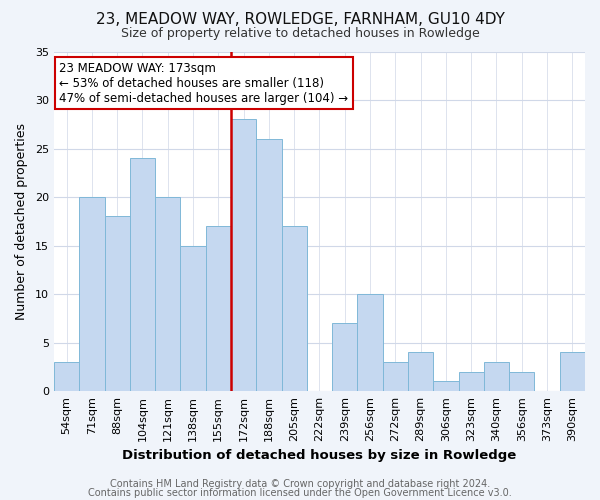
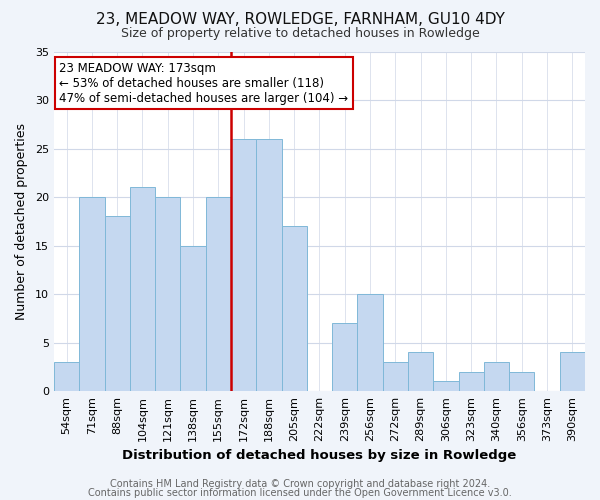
104sqm: 24 -> 21
155sqm: 17 -> 20
172sqm: 28 -> 26
